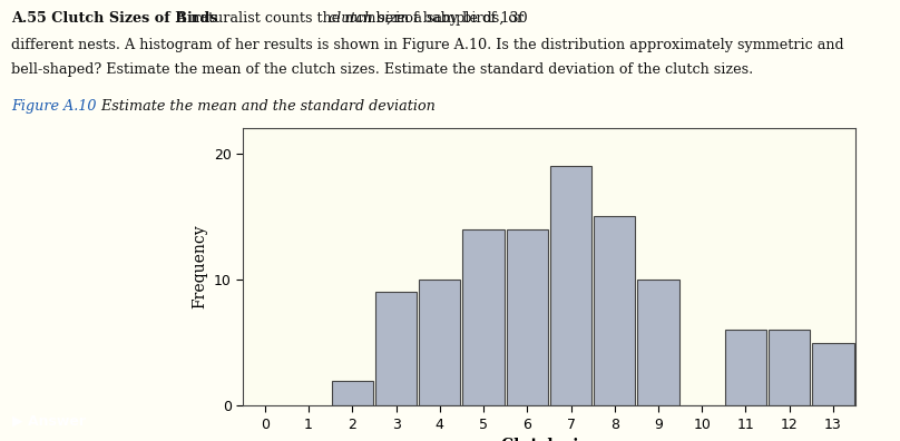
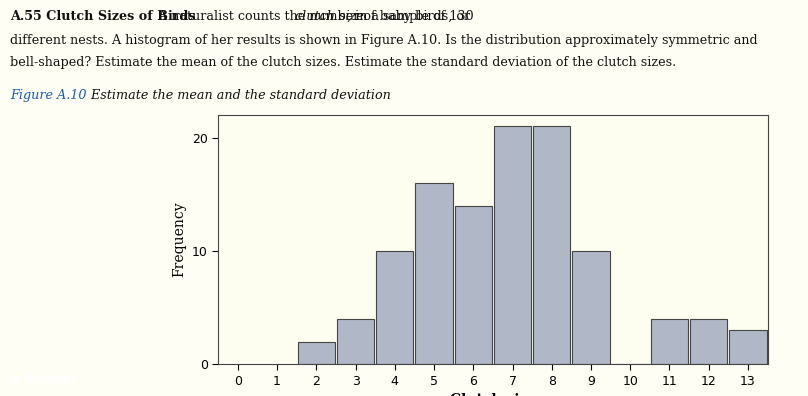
3: 9 -> 4
5: 14 -> 16
7: 19 -> 21
8: 15 -> 21
11: 6 -> 4
12: 6 -> 4
13: 5 -> 3
